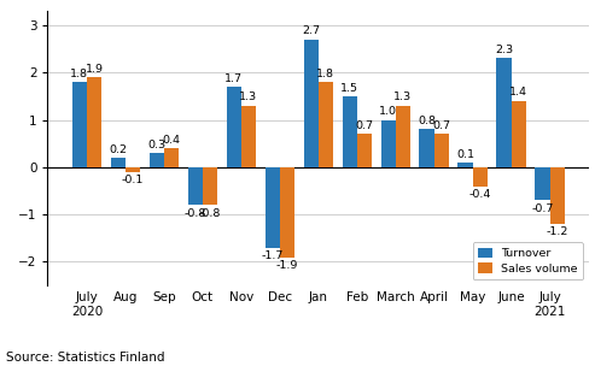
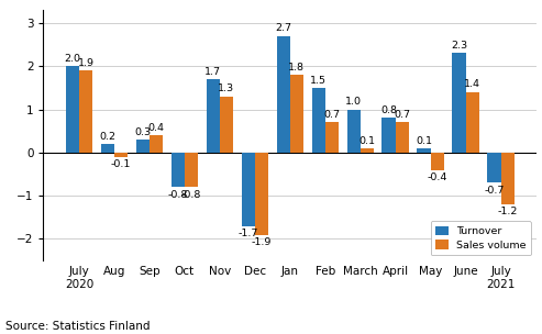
Turnover/July 2020: 1.8 -> 2.0
Sales volume/March: 1.3 -> 0.1
